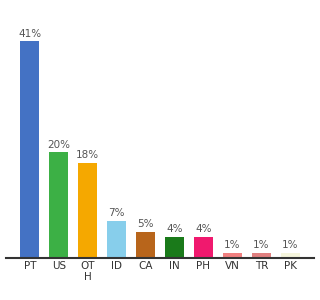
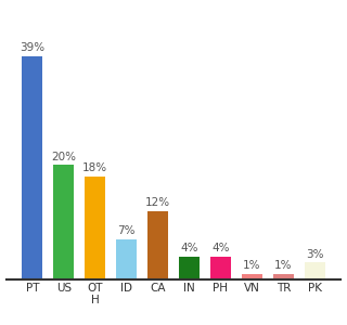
PT: 41% -> 39%
CA: 5% -> 12%
PK: 1% -> 3%
